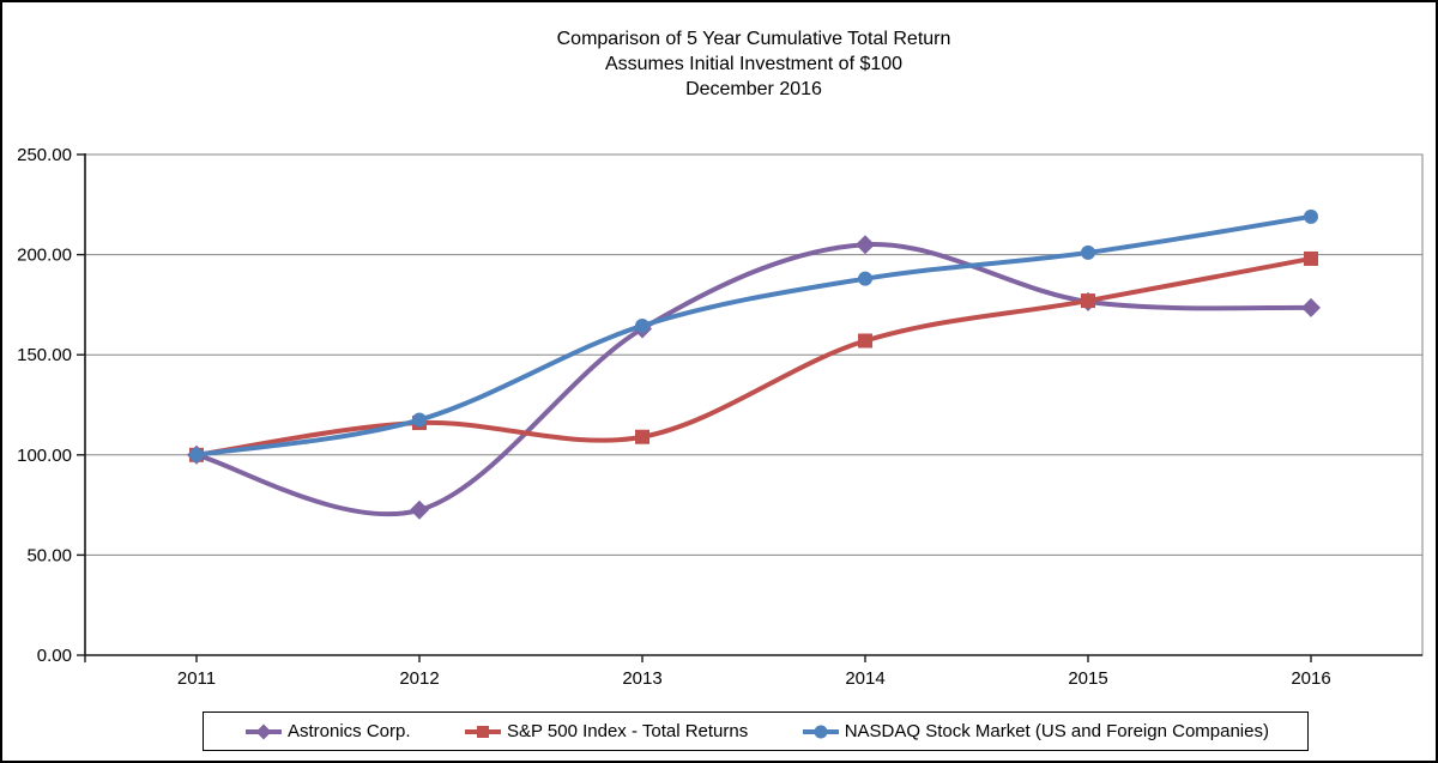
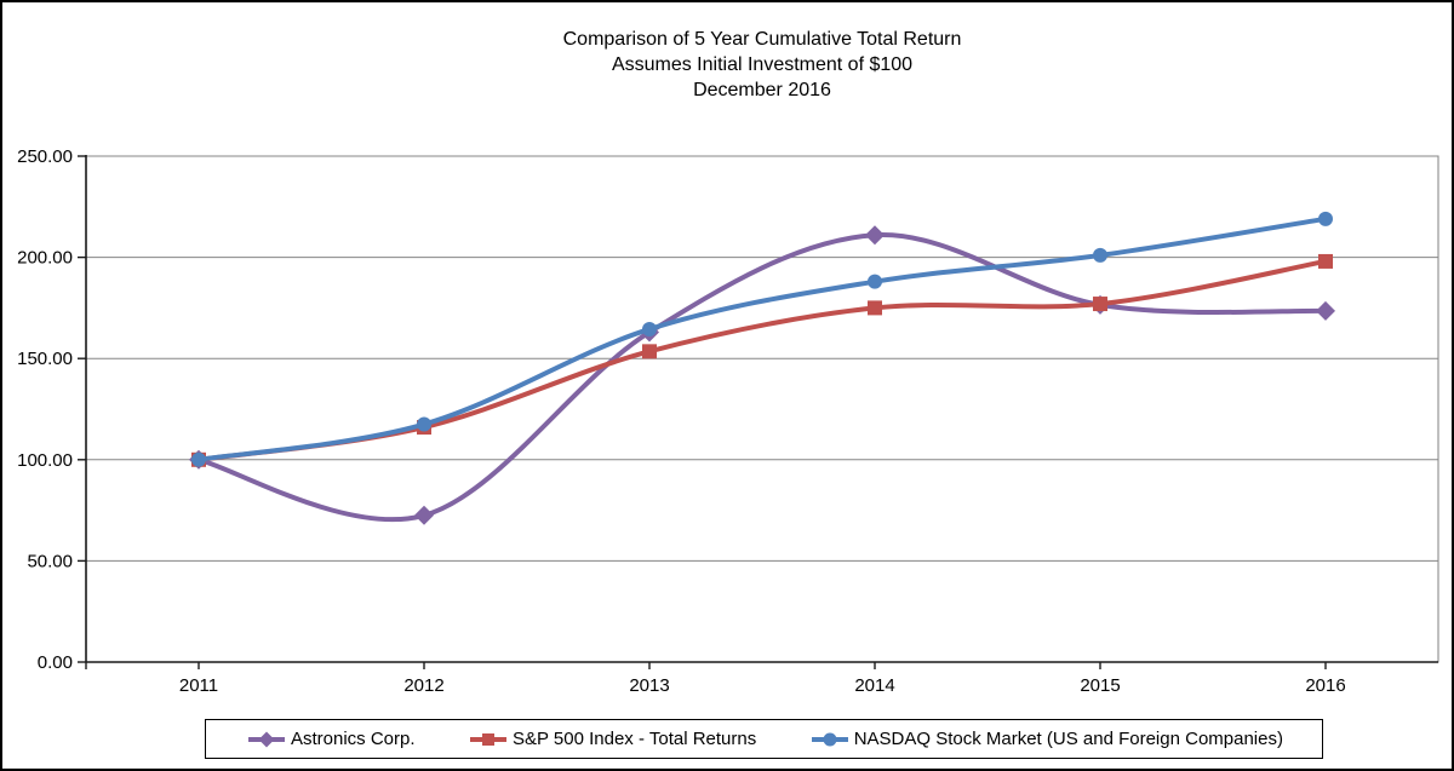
S&P 500 Index - Total Returns/2013: 109 -> 154
Astronics Corp./2014: 205 -> 211
S&P 500 Index - Total Returns/2014: 157 -> 175
